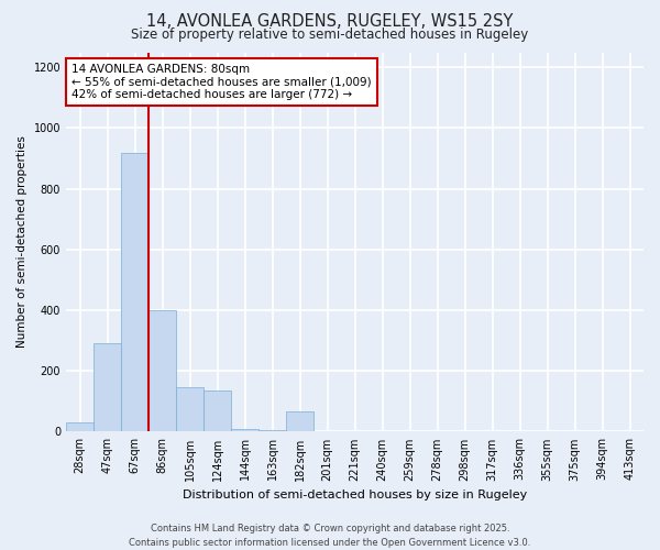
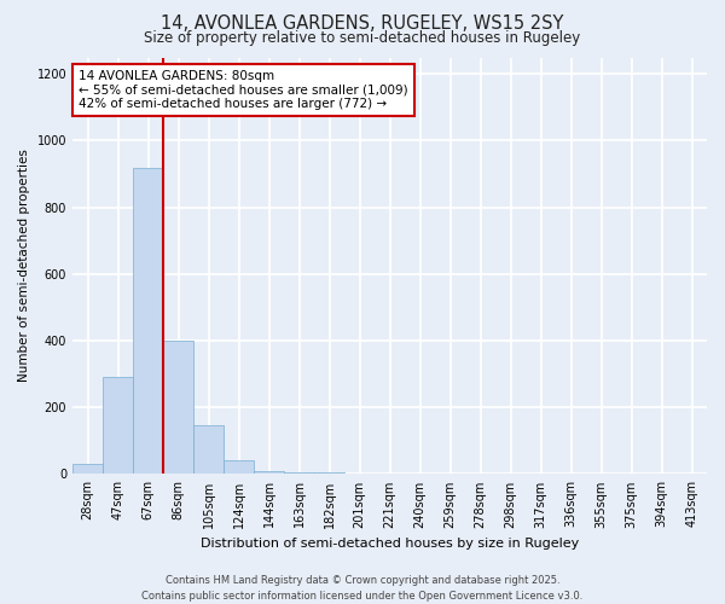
124sqm: 135 -> 40
182sqm: 65 -> 5
